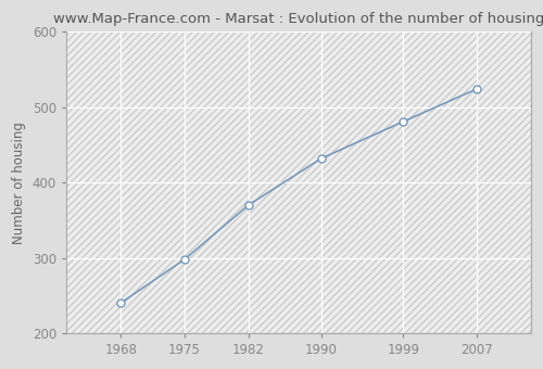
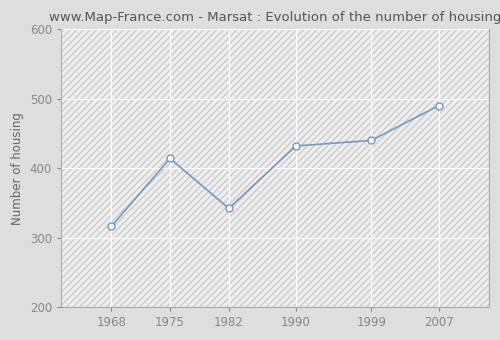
1968: 240 -> 316
1975: 298 -> 414
1982: 370 -> 342
1999: 481 -> 440
2007: 524 -> 490
